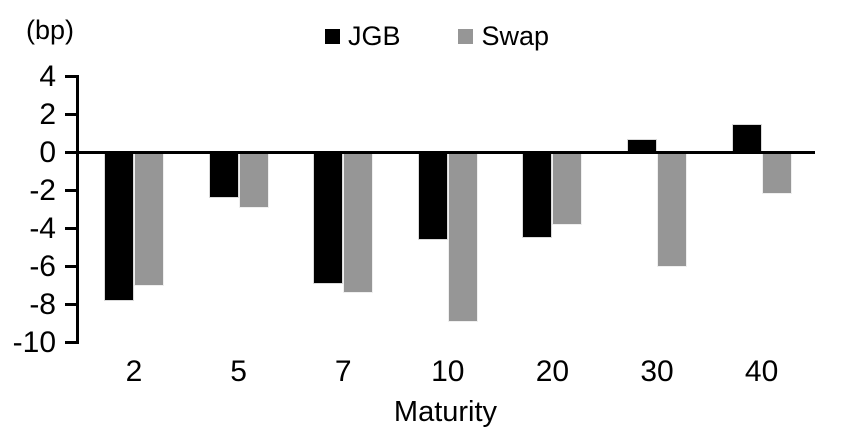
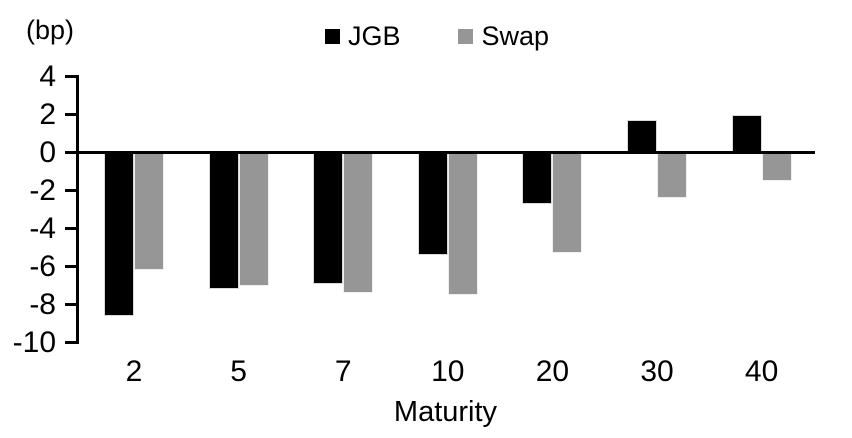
JGB/2: -7.8 -> -8.6
Swap/2: -7.0 -> -6.2
JGB/5: -2.4 -> -7.2
Swap/5: -2.9 -> -7.0
JGB/10: -4.6 -> -5.4
Swap/10: -8.9 -> -7.5
JGB/20: -4.5 -> -2.7
Swap/20: -3.8 -> -5.3
JGB/30: 0.7 -> 1.7
Swap/30: -6.0 -> -2.4
JGB/40: 1.5 -> 2.0
Swap/40: -2.2 -> -1.5
